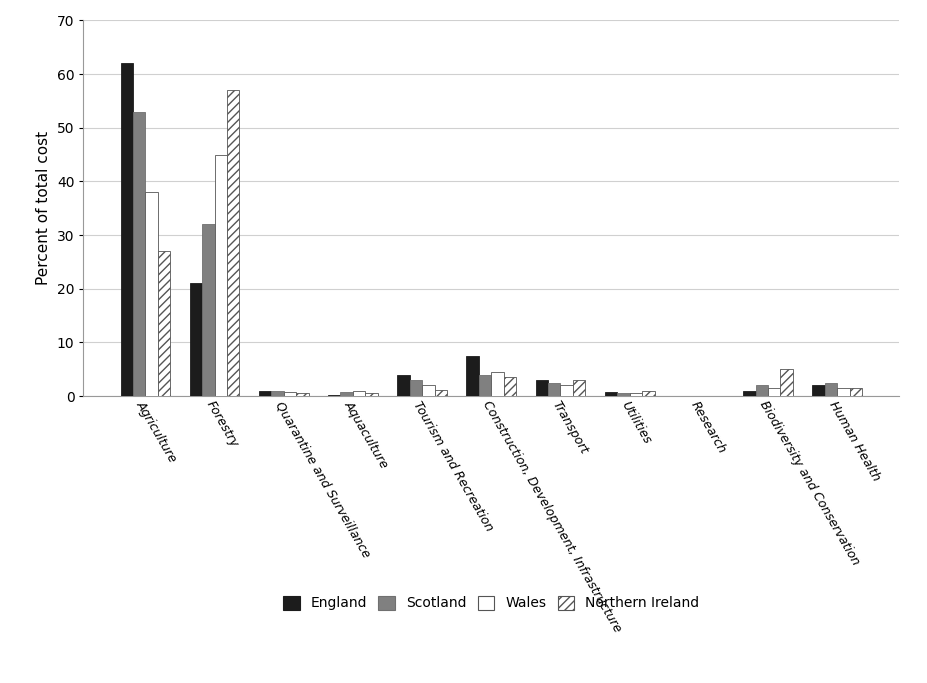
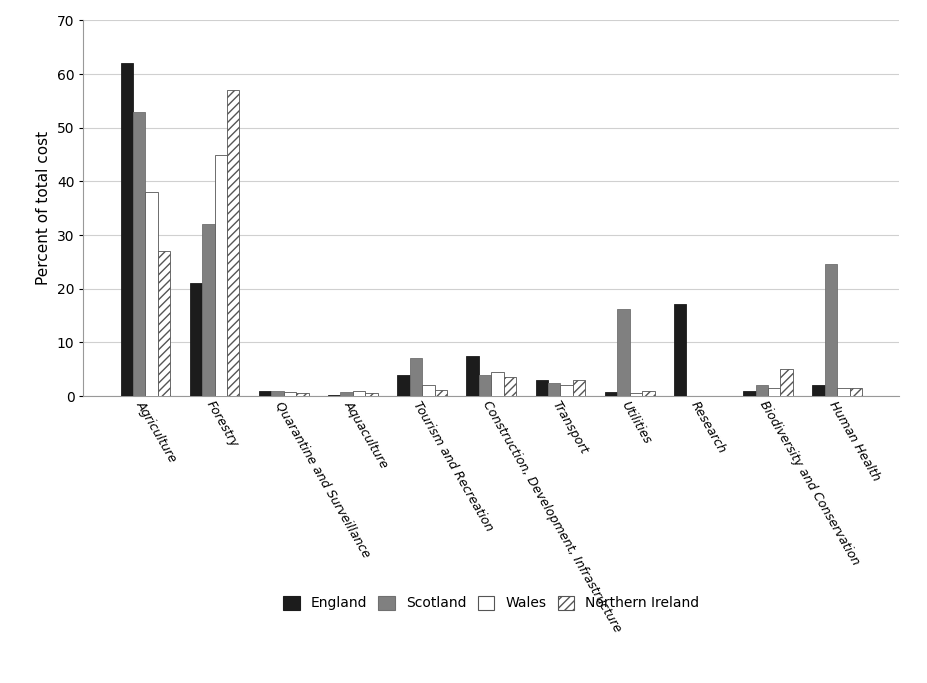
Scotland/Tourism and Recreation: 3.0 -> 7.2
Scotland/Utilities: 0.5 -> 16.2
England/Research: 0.1 -> 17.2
Scotland/Human Health: 2.5 -> 24.6
